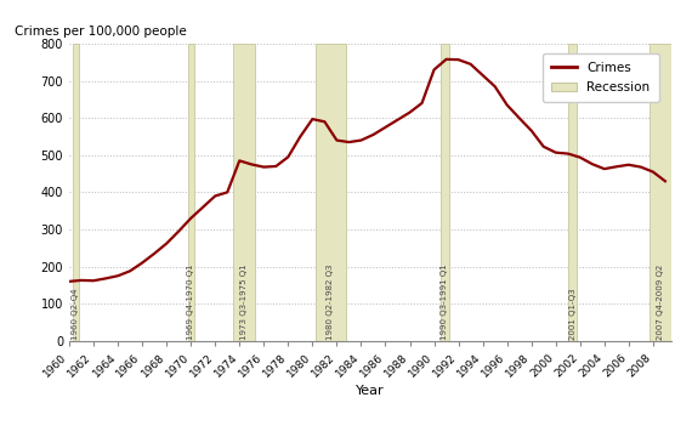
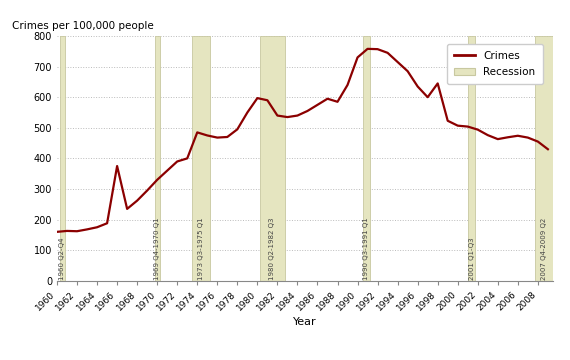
1966: 210 -> 375
1988: 615 -> 585
1998: 566 -> 645
